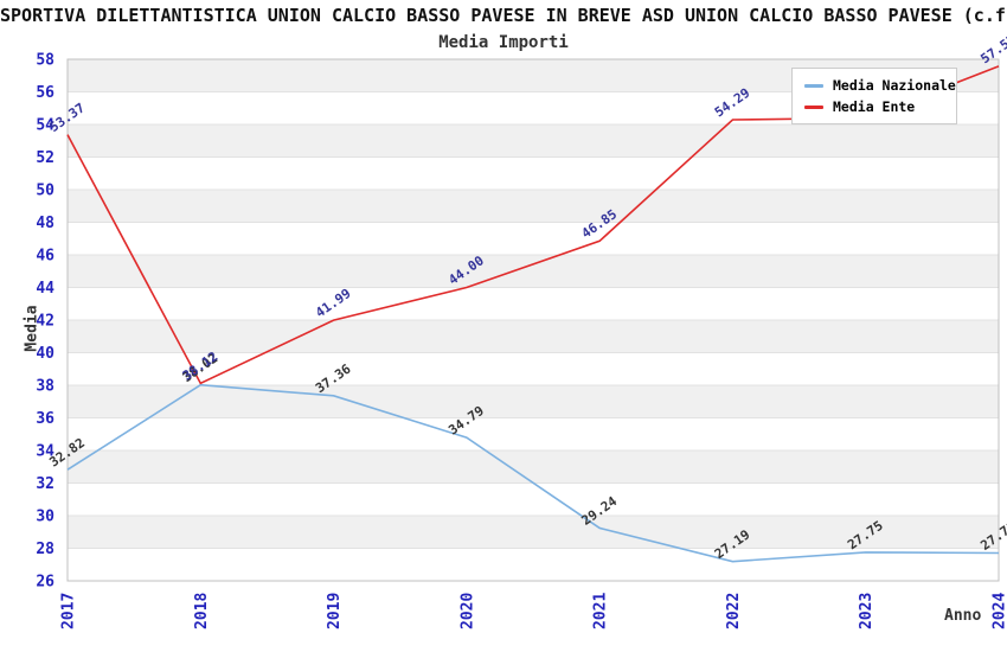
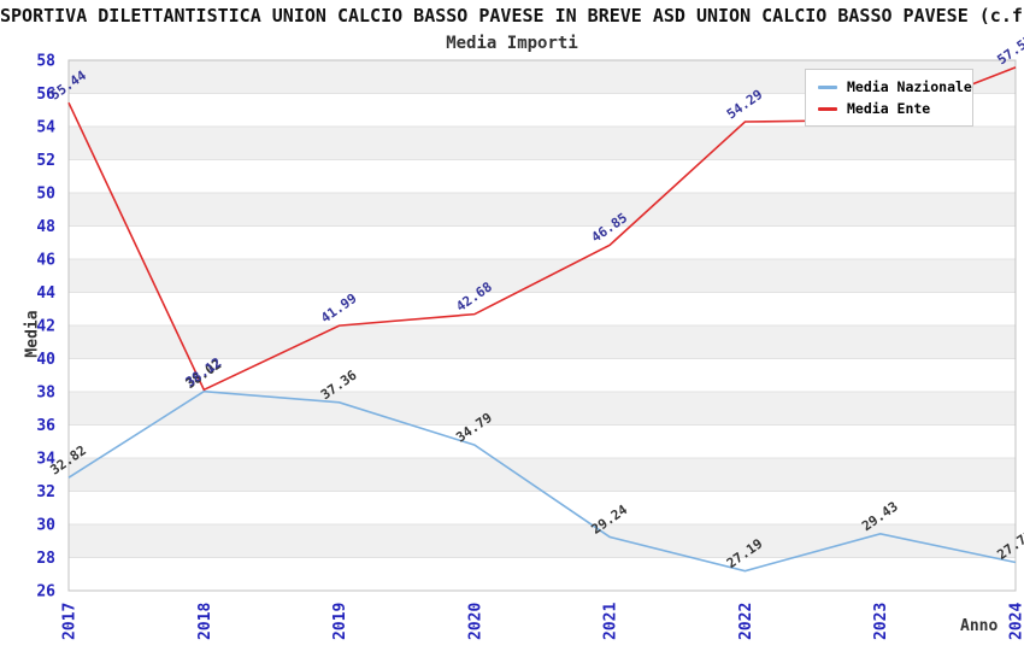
Media Ente/2017: 53.37 -> 55.44
Media Ente/2020: 44.00 -> 42.68
Media Nazionale/2023: 27.75 -> 29.43
